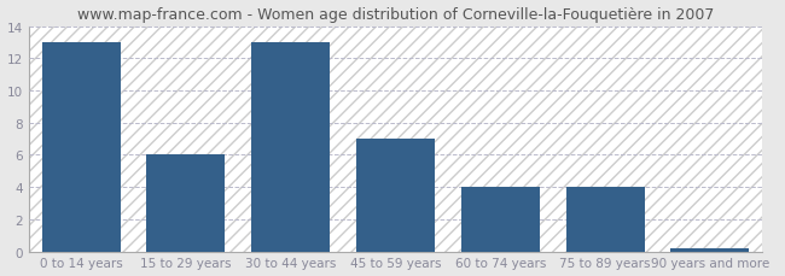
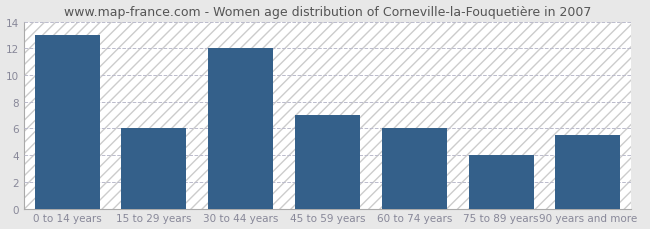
30 to 44 years: 13.0 -> 12.0
60 to 74 years: 4.0 -> 6.0
90 years and more: 0.2 -> 5.5
